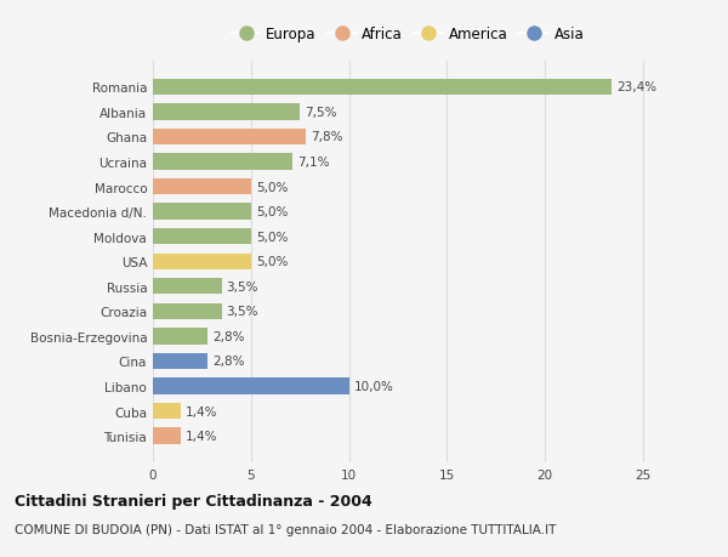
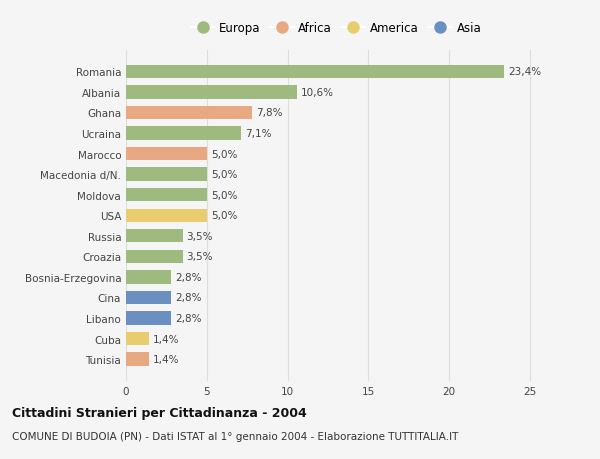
Albania: 7,5% -> 10,6%
Libano: 10,0% -> 2,8%
